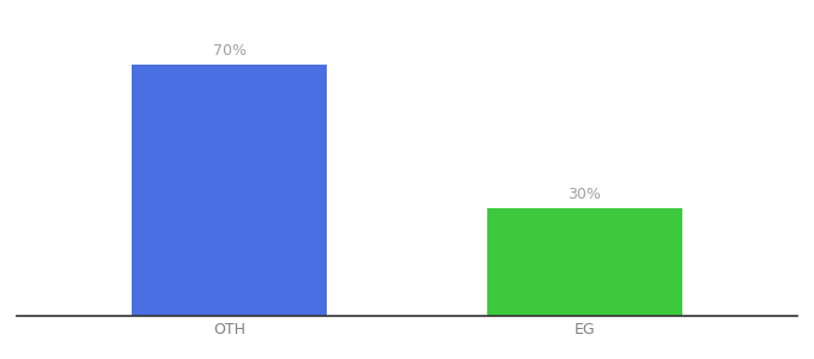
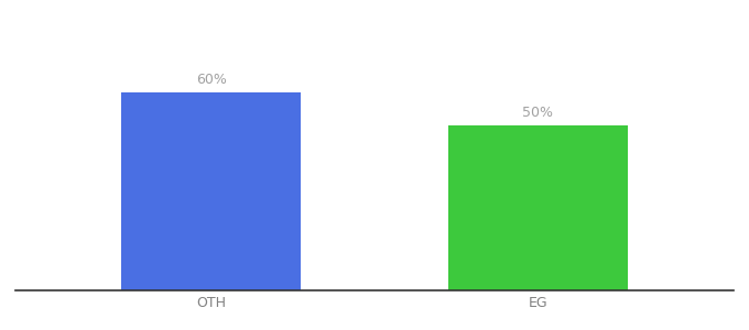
OTH: 70% -> 60%
EG: 30% -> 50%
